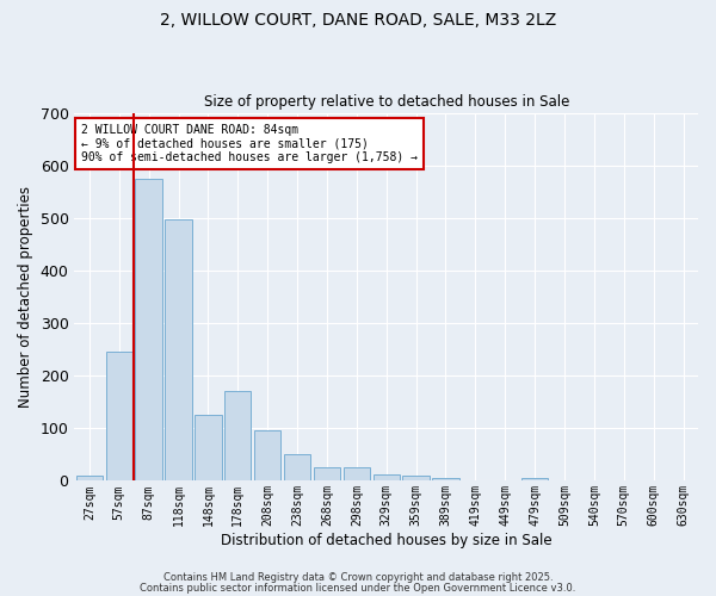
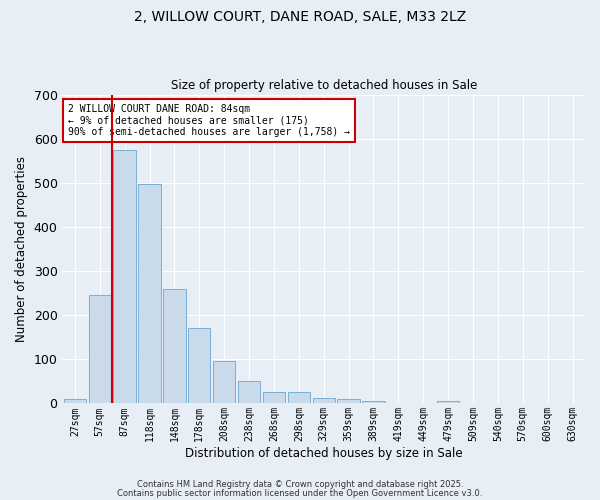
148sqm: 125 -> 260
